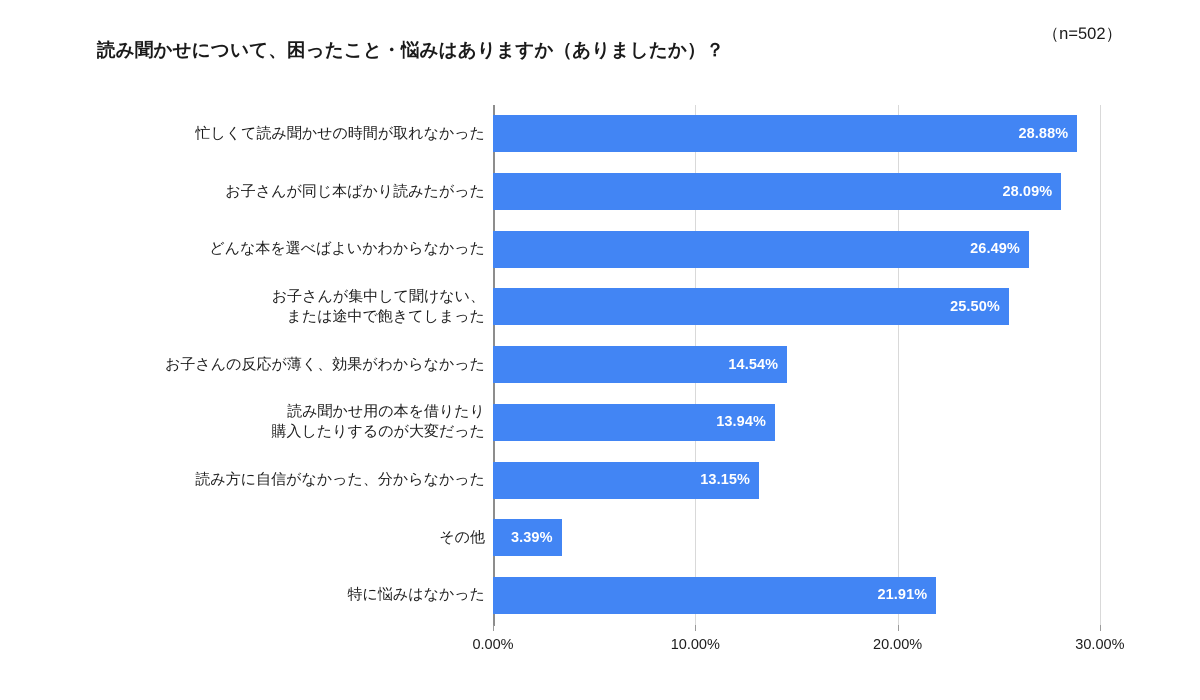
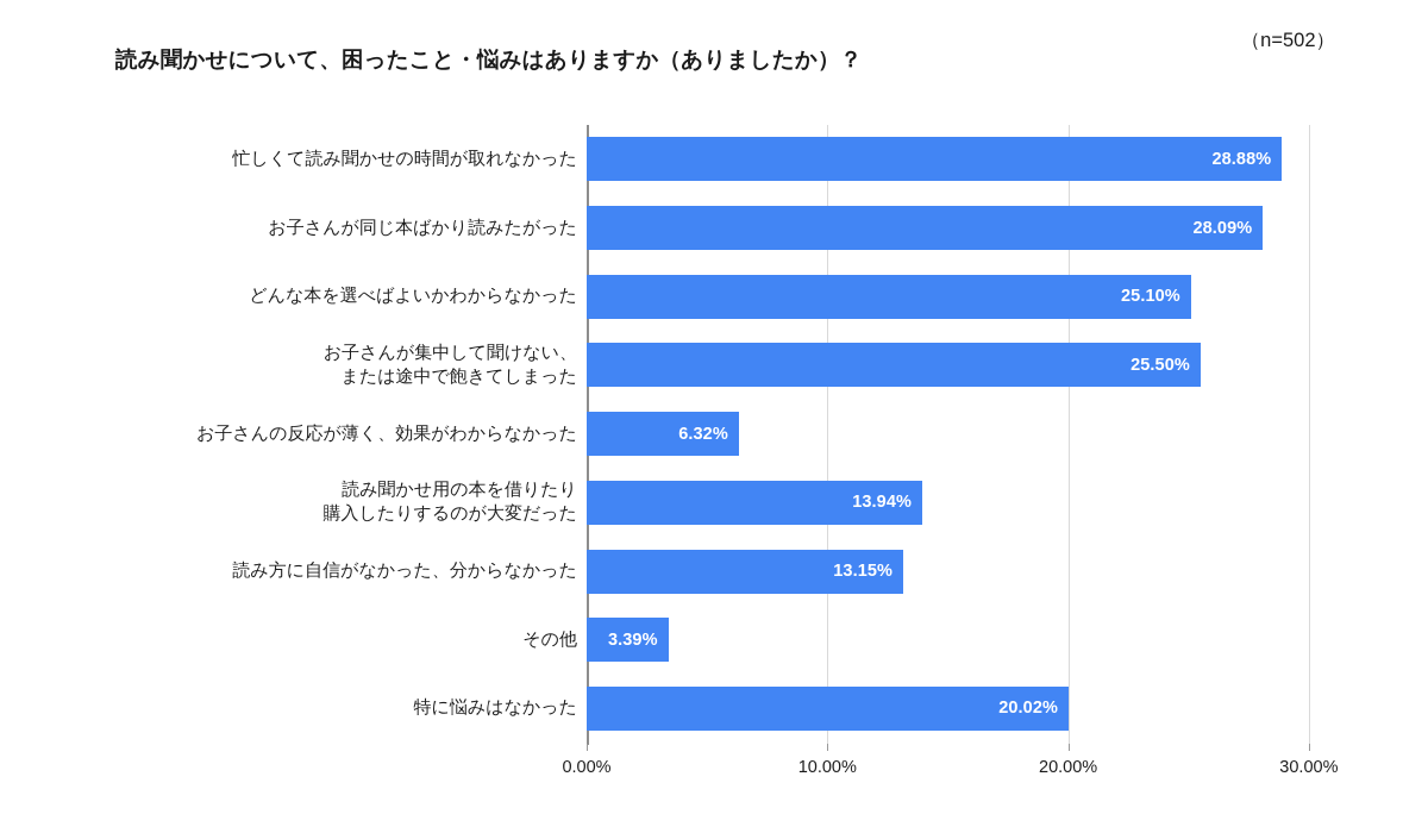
どんな本を選べばよいかわからなかった: 26.49% -> 25.10%
お子さんの反応が薄く、効果がわからなかった: 14.54% -> 6.32%
特に悩みはなかった: 21.91% -> 20.02%
